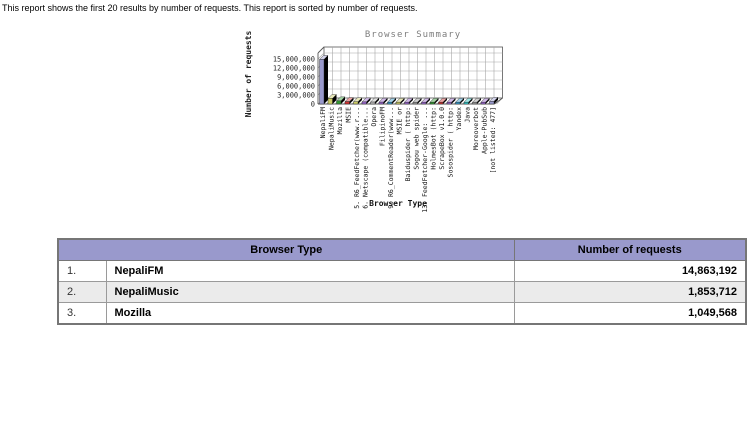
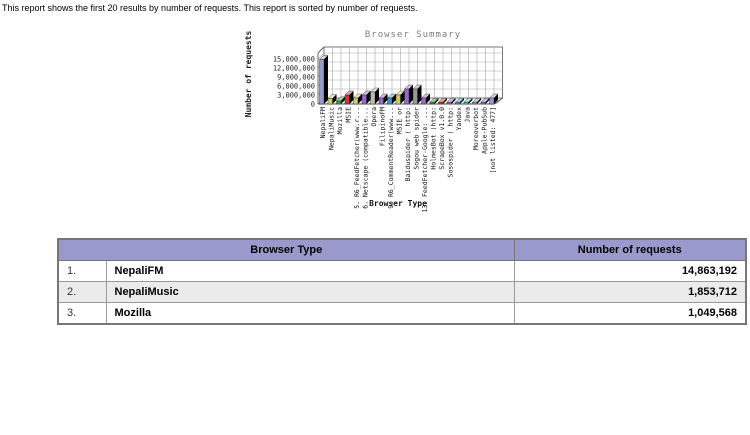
MSIE: 1000000 -> 3000000
5. R6_FeedFetcher(www.r...: 1000000 -> 2000000
6. Netscape (compatible...: 1000000 -> 3000000
Opera: 1000000 -> 4000000
FilipinoFM: 1000000 -> 2000000
9. R6_CommentReader(www...: 1000000 -> 2000000
MSIE or: 1000000 -> 3000000
Baiduspider ( http:: 1000000 -> 5000000
Sogou web spider: 1000000 -> 5000000
13. FeedFetcher-Google: ...: 1000000 -> 2000000
[not listed: 477]: 1000000 -> 2000000
